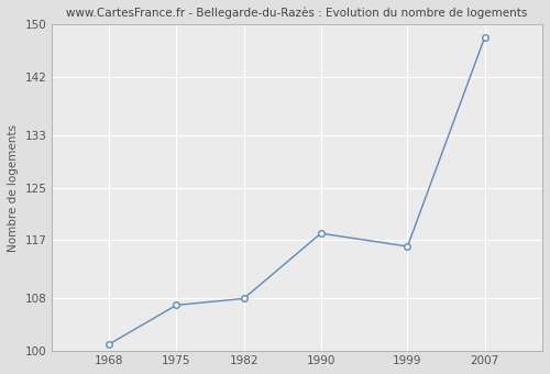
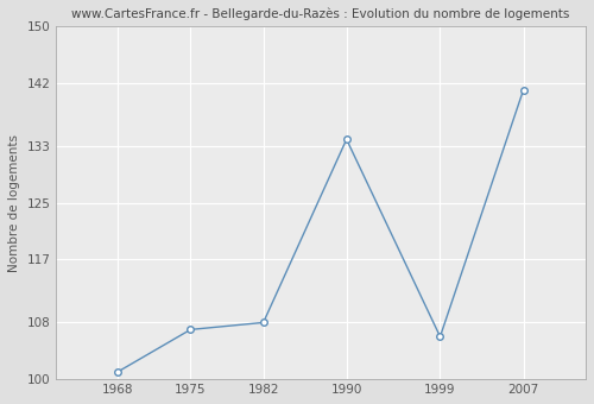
1990: 118 -> 134
1999: 116 -> 106
2007: 148 -> 141
